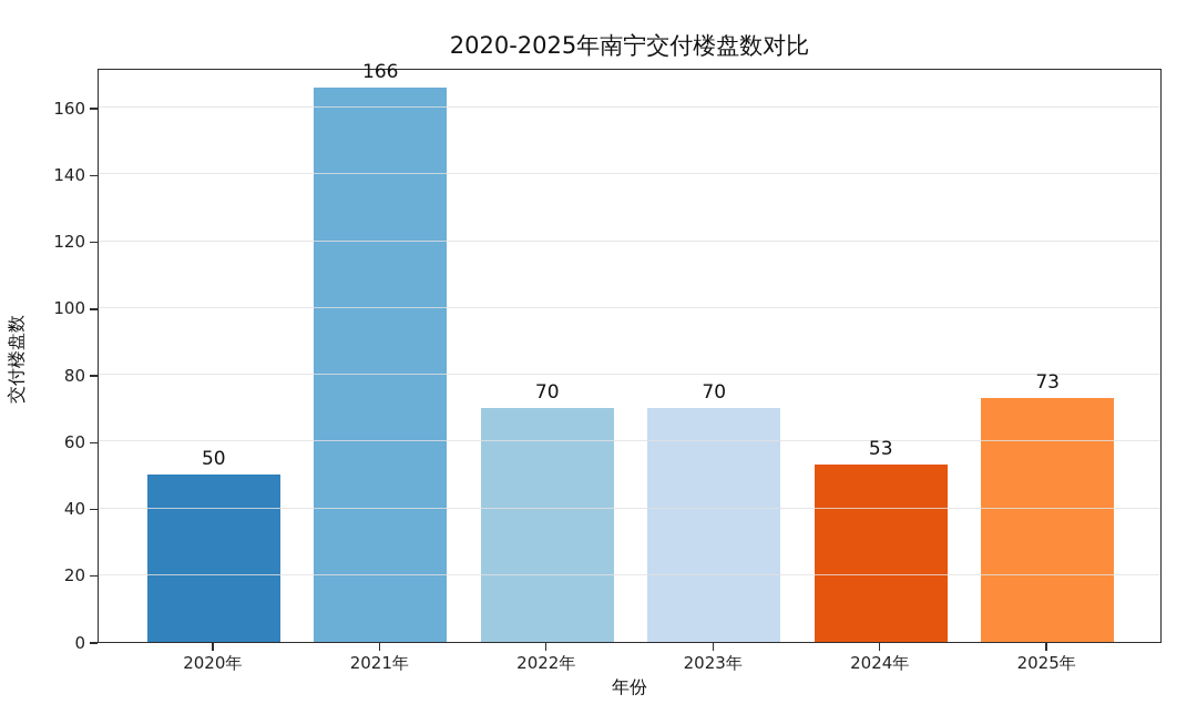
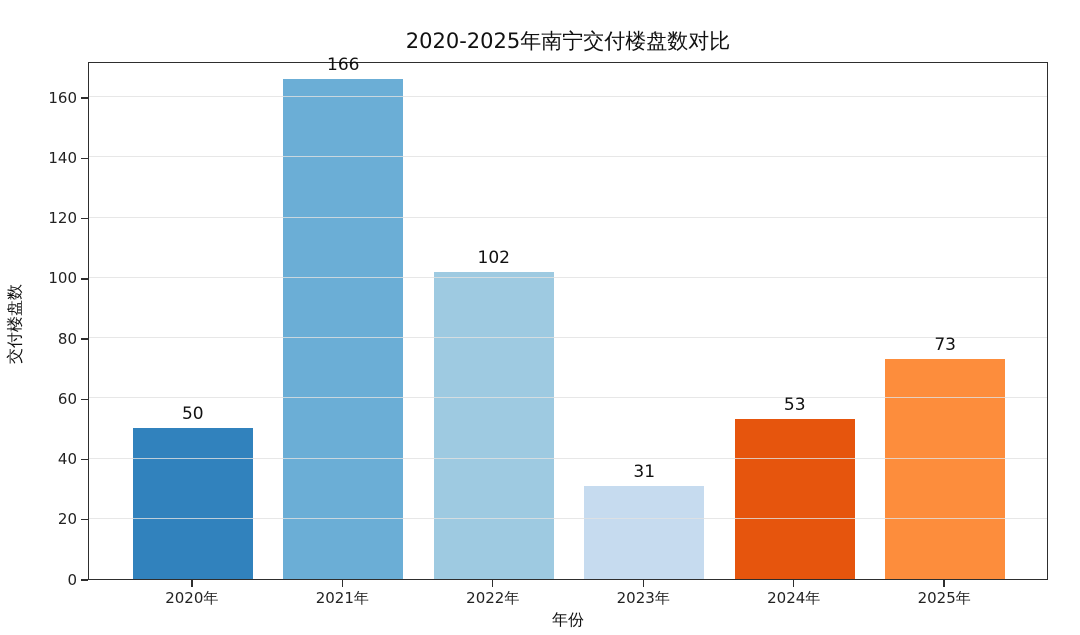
2022年: 70 -> 102
2023年: 70 -> 31
